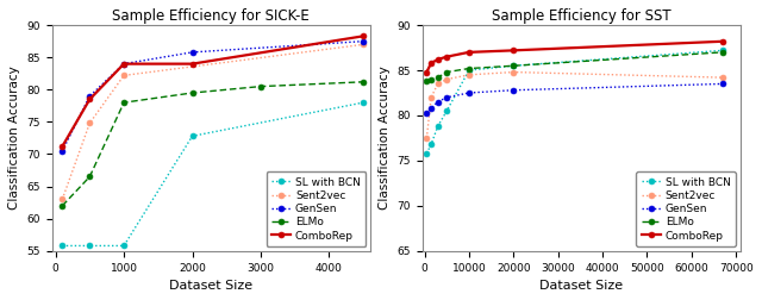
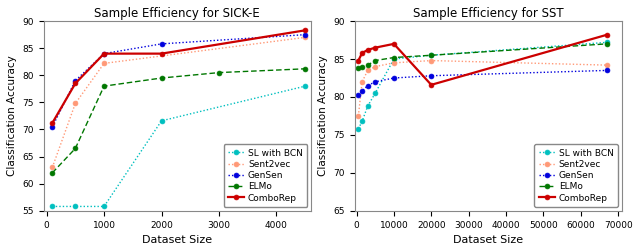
Sample Efficiency for SICK-E/SL with BCN/2000: 72.8 -> 71.6
Sample Efficiency for SST/ComboRep/20000: 87.2 -> 81.6
